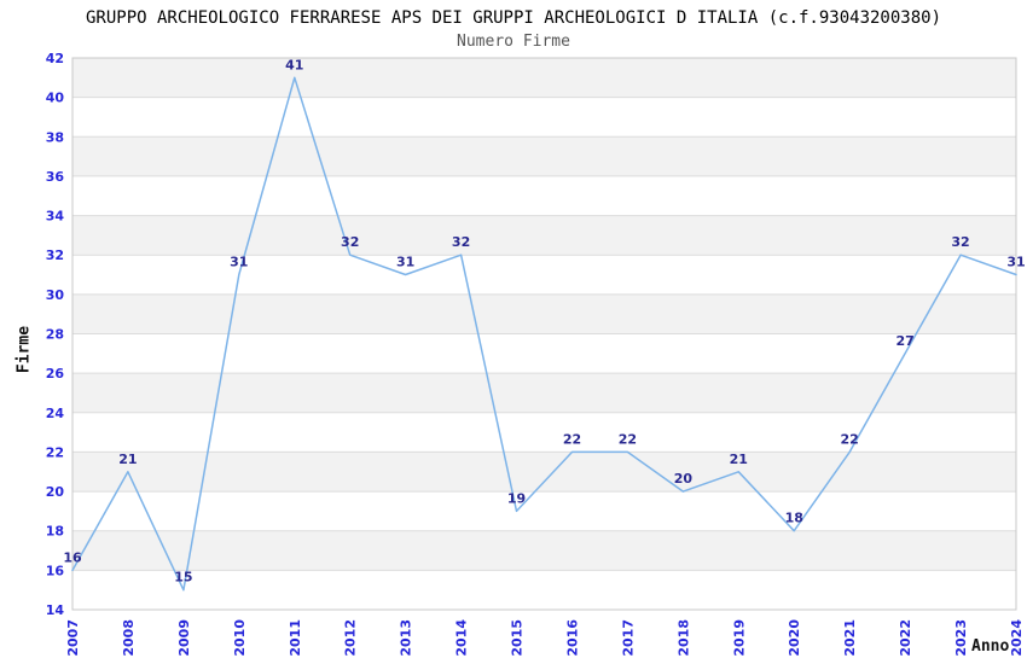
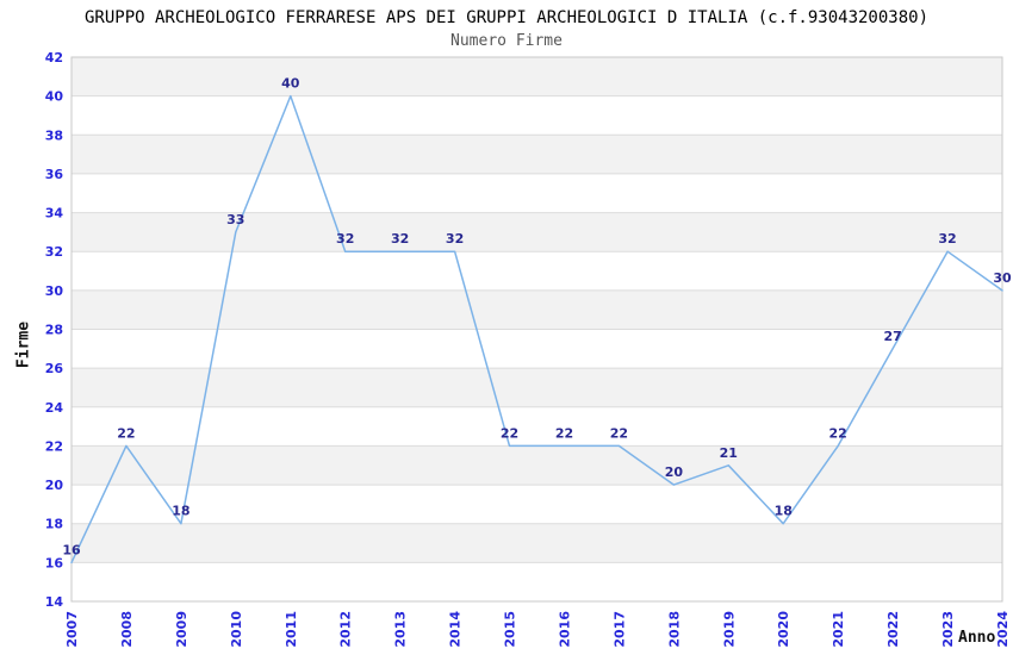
2008: 21 -> 22
2009: 15 -> 18
2010: 31 -> 33
2011: 41 -> 40
2013: 31 -> 32
2015: 19 -> 22
2024: 31 -> 30
